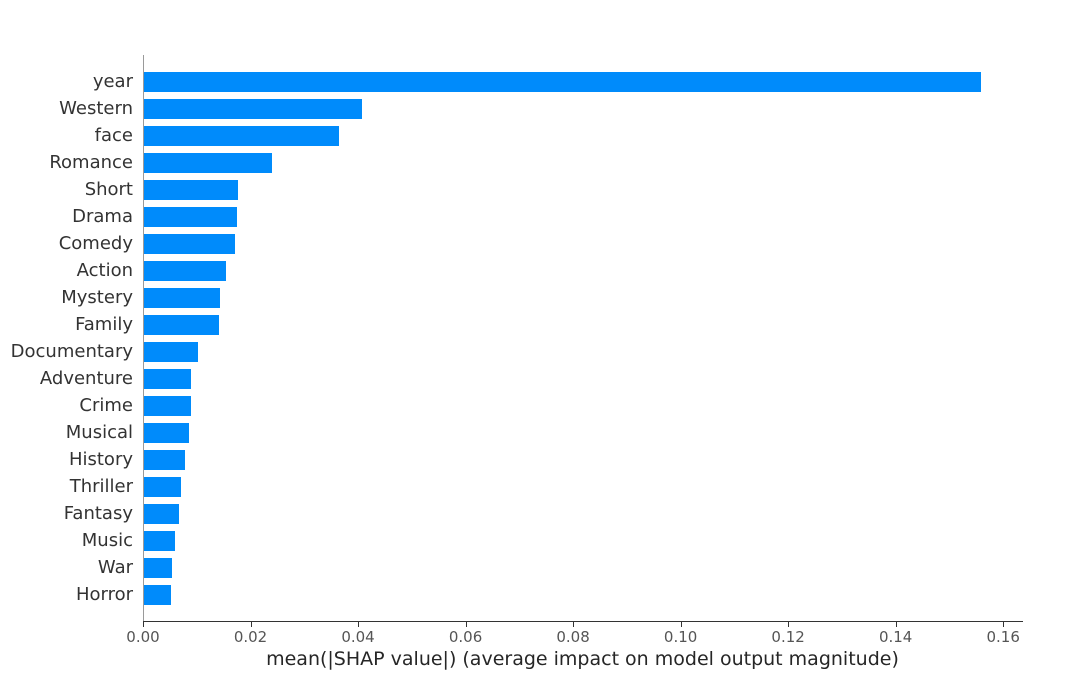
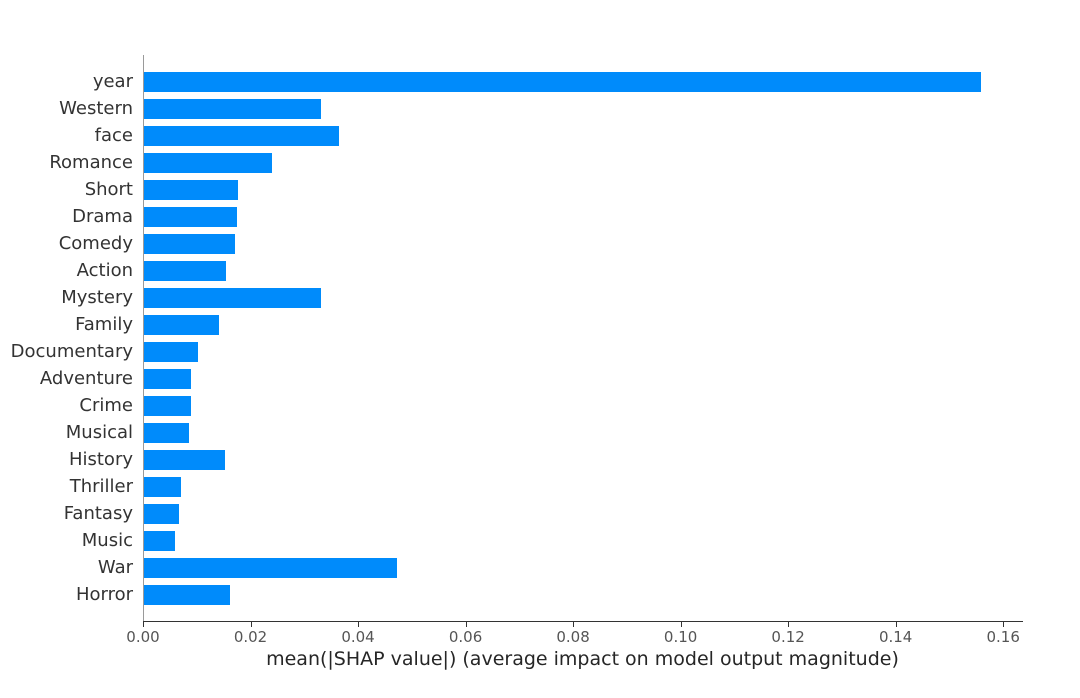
Western: 0.041 -> 0.033
Mystery: 0.014 -> 0.033
History: 0.008 -> 0.015
War: 0.005 -> 0.047
Horror: 0.005 -> 0.016
